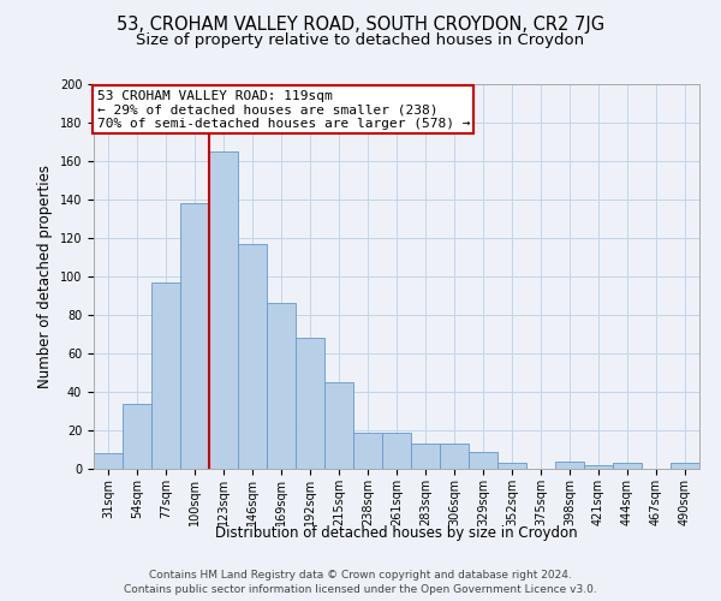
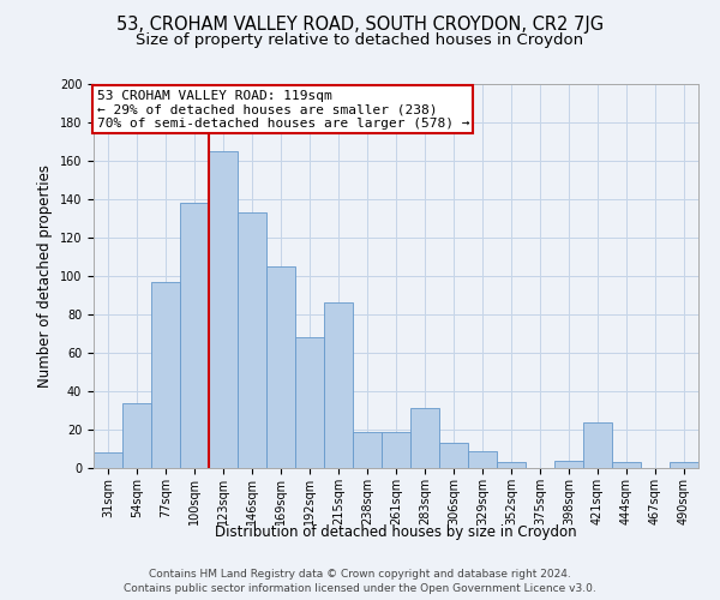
146sqm: 117 -> 133
169sqm: 86 -> 105
215sqm: 45 -> 86
283sqm: 13 -> 31
421sqm: 2 -> 24
